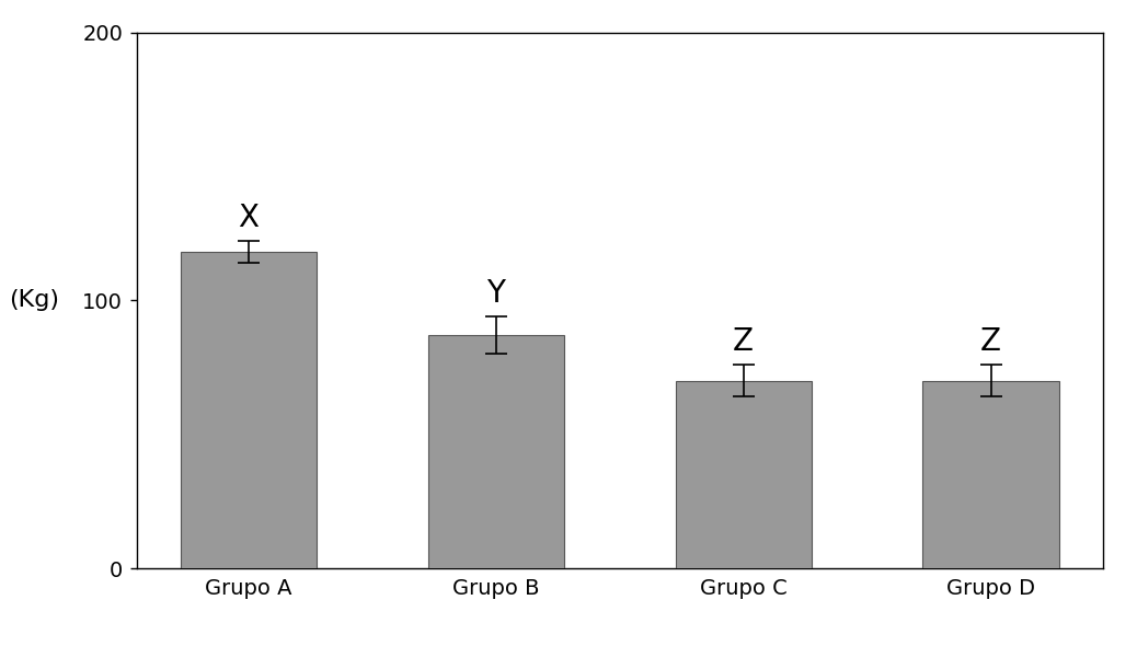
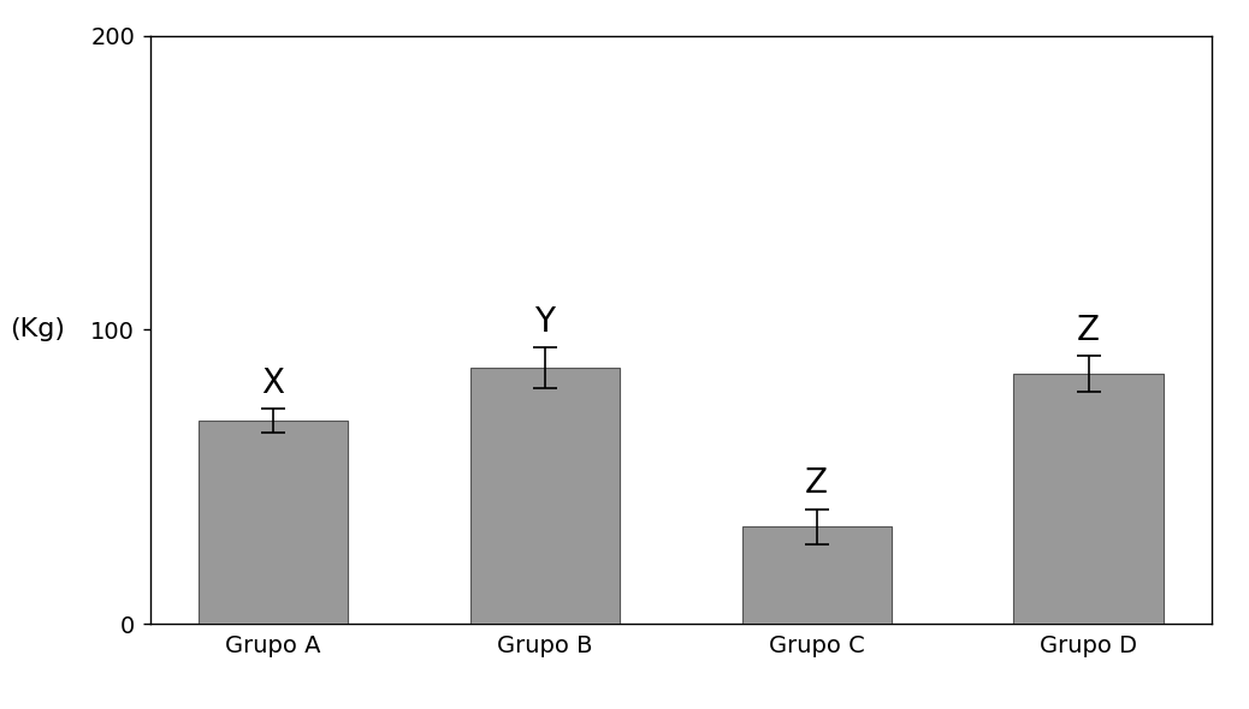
Grupo A: 118 -> 69
Grupo C: 70 -> 33
Grupo D: 70 -> 85
